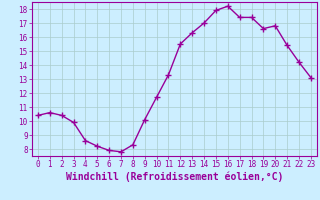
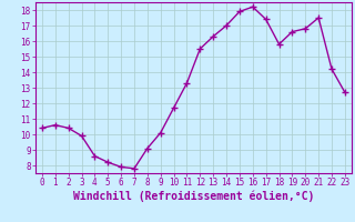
8: 8.3 -> 9.1
18: 17.4 -> 15.8
21: 15.4 -> 17.5
23: 13.1 -> 12.7
